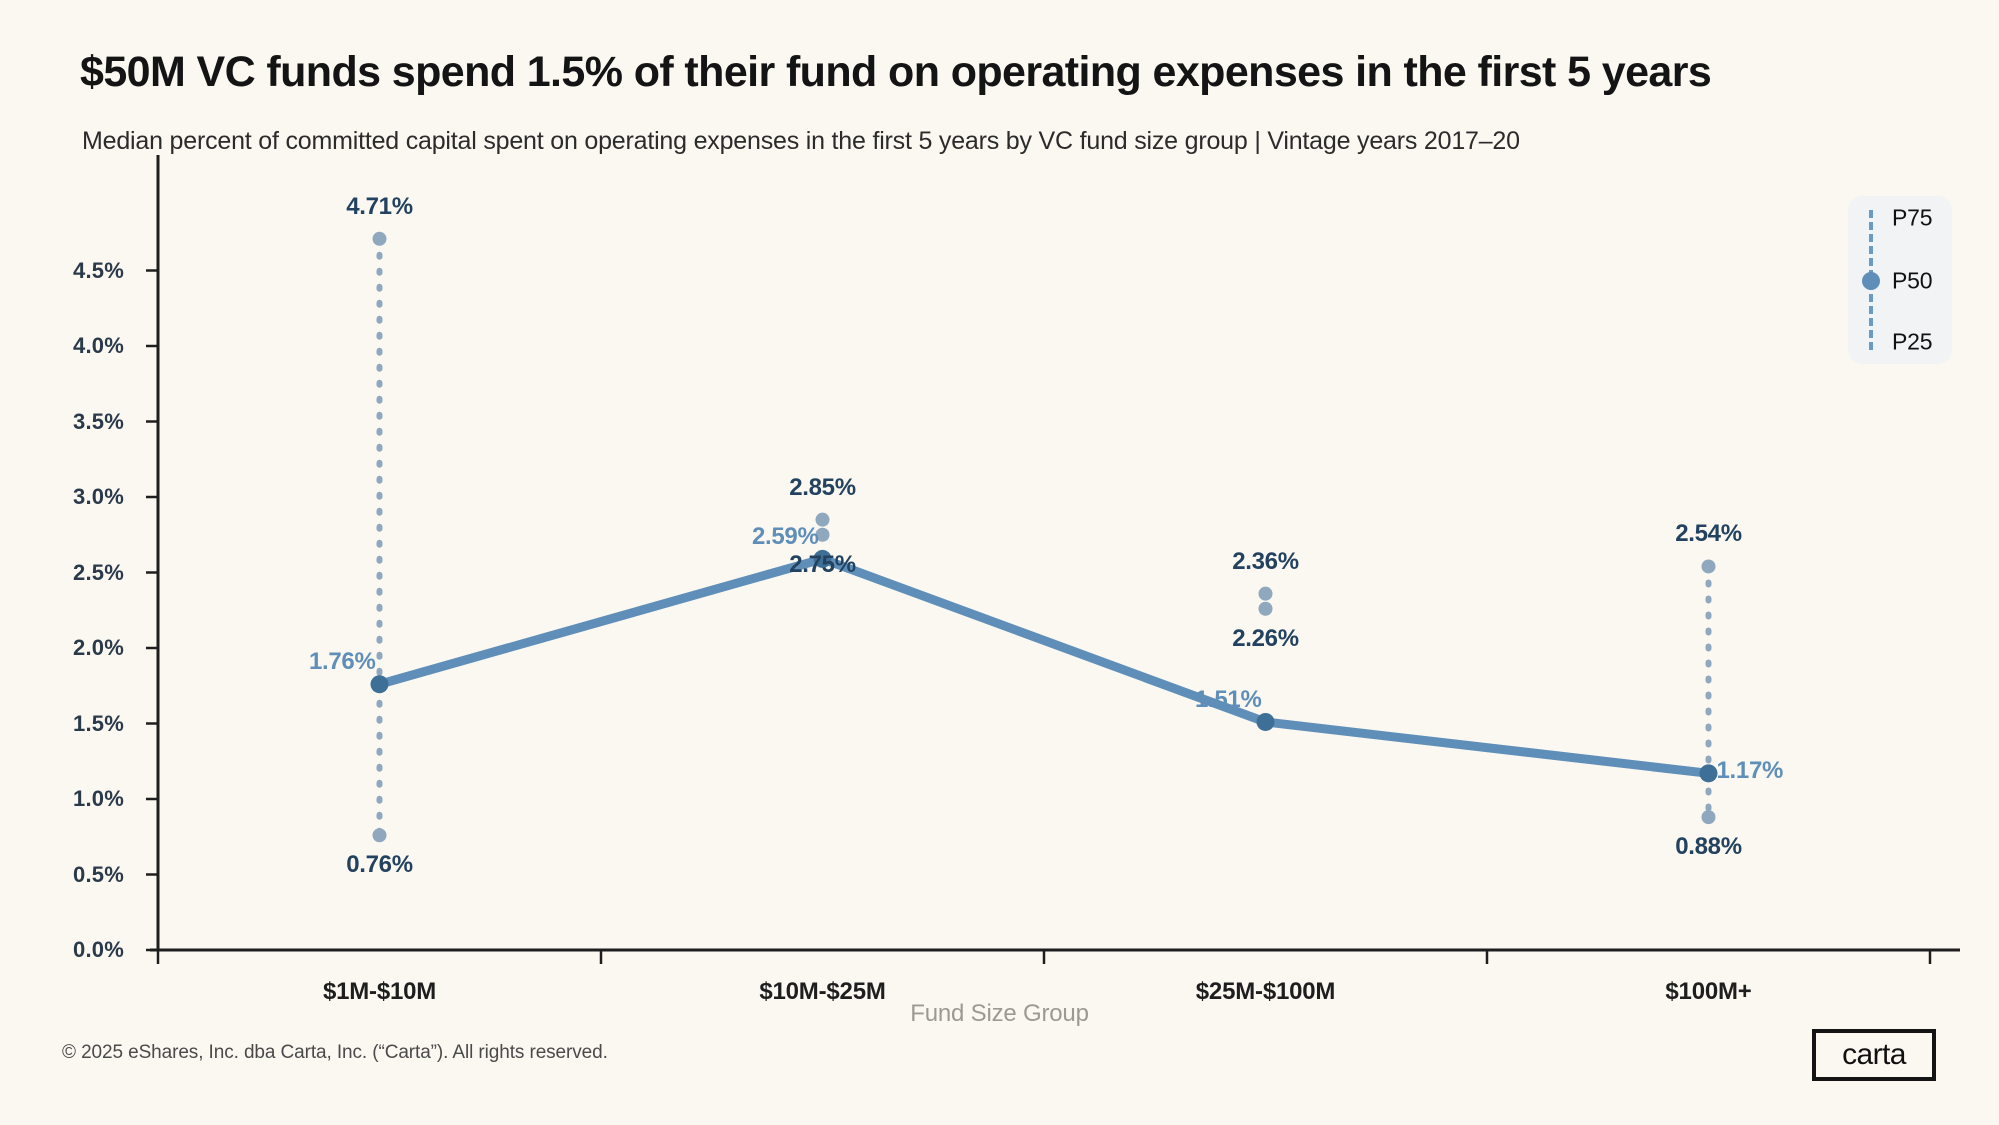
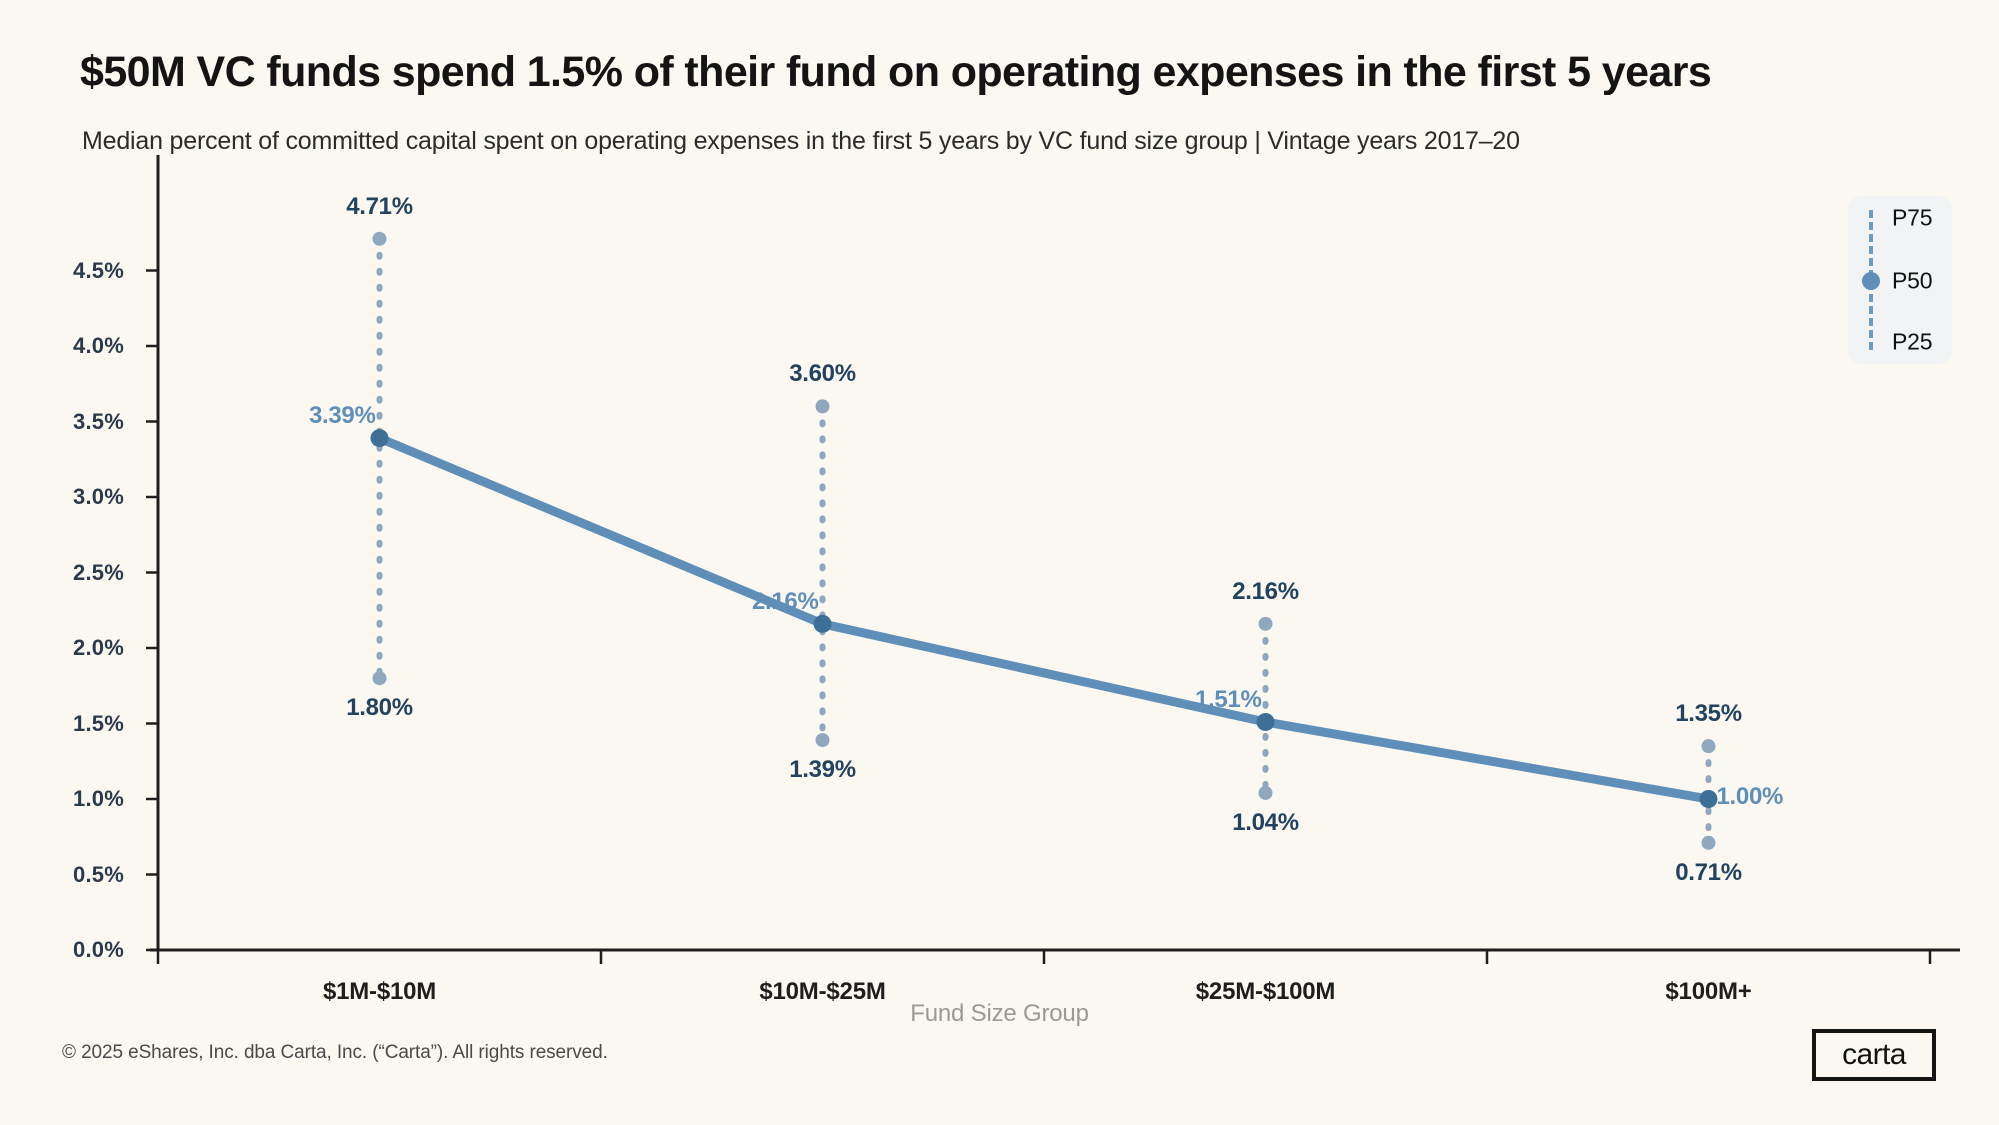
P50/$1M-$10M: 1.76% -> 3.39%
P25/$1M-$10M: 0.76% -> 1.80%
P75/$10M-$25M: 2.85% -> 3.60%
P50/$10M-$25M: 2.59% -> 2.16%
P25/$10M-$25M: 2.75% -> 1.39%
P75/$25M-$100M: 2.36% -> 2.16%
P25/$25M-$100M: 2.26% -> 1.04%
P75/$100M+: 2.54% -> 1.35%
P50/$100M+: 1.17% -> 1.00%
P25/$100M+: 0.88% -> 0.71%
